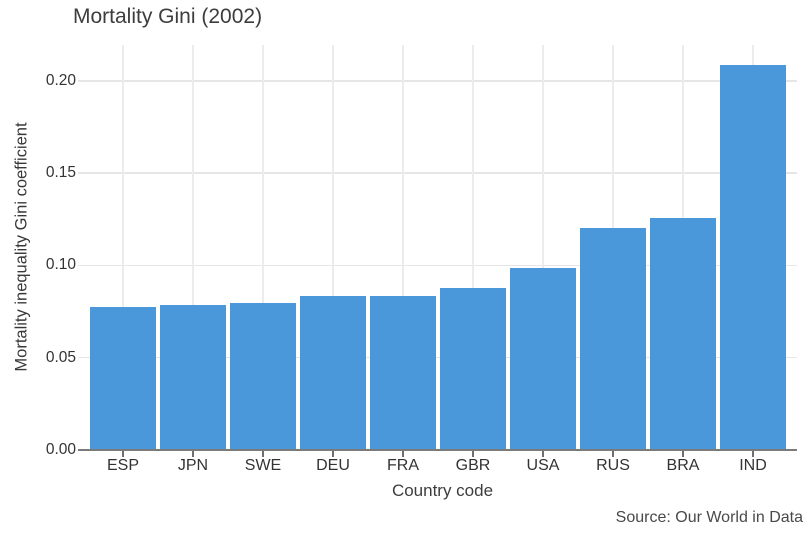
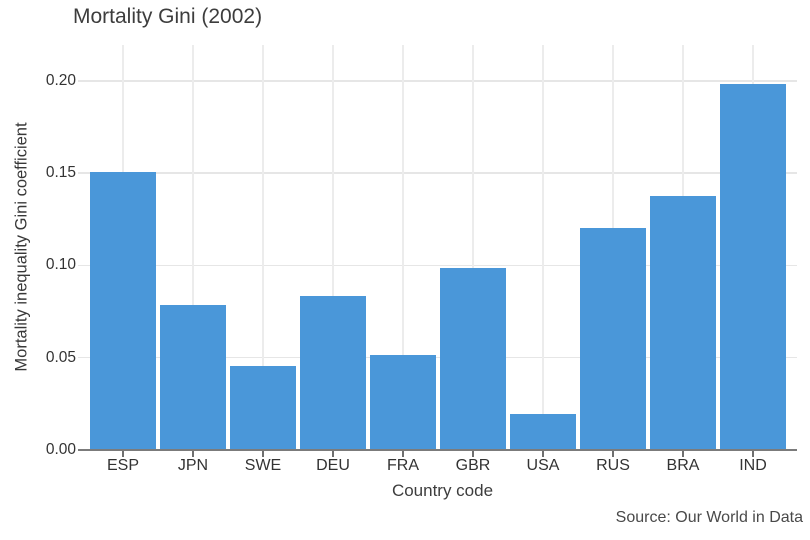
ESP: 0.077 -> 0.150
SWE: 0.079 -> 0.045
FRA: 0.083 -> 0.051
GBR: 0.087 -> 0.098
USA: 0.098 -> 0.019
BRA: 0.125 -> 0.137
IND: 0.208 -> 0.198
